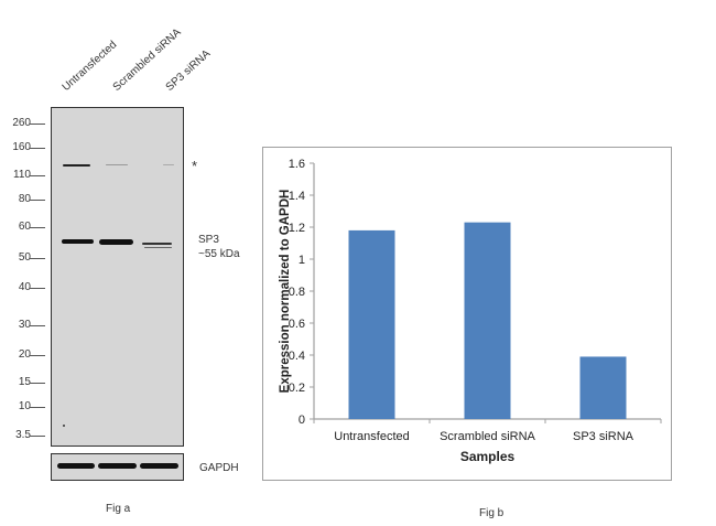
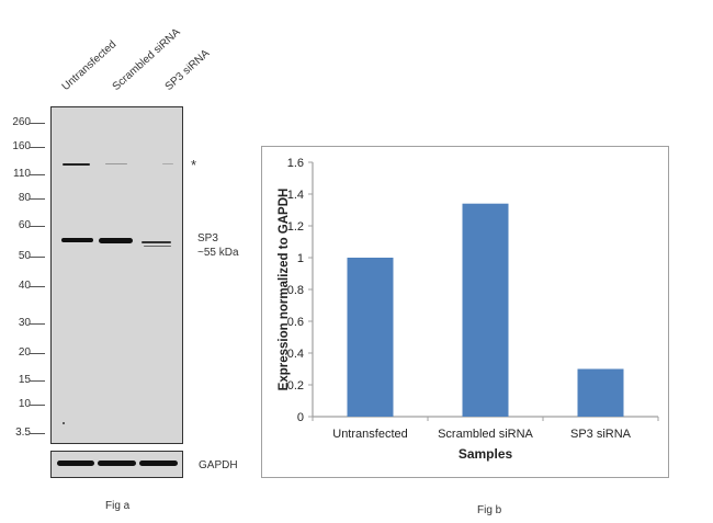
Untransfected: 1.18 -> 1.00
Scrambled siRNA: 1.23 -> 1.34
SP3 siRNA: 0.39 -> 0.30
